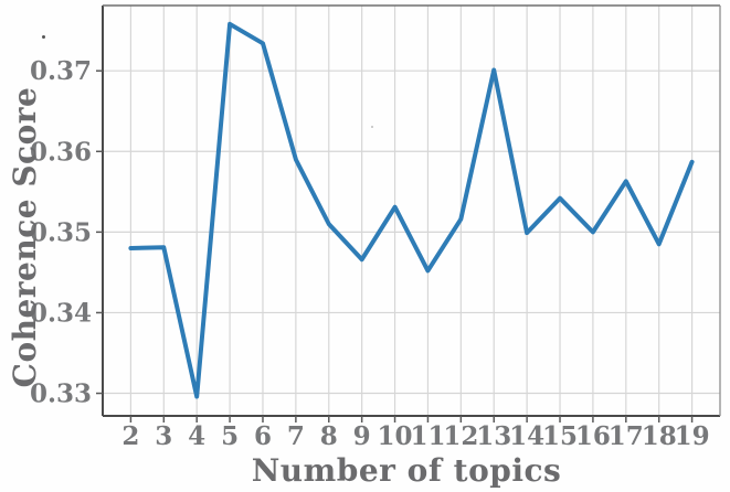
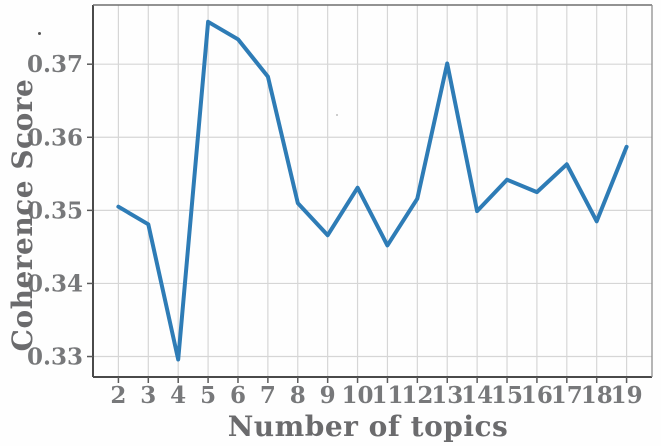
2: 0.348 -> 0.350
7: 0.359 -> 0.368
16: 0.350 -> 0.352
